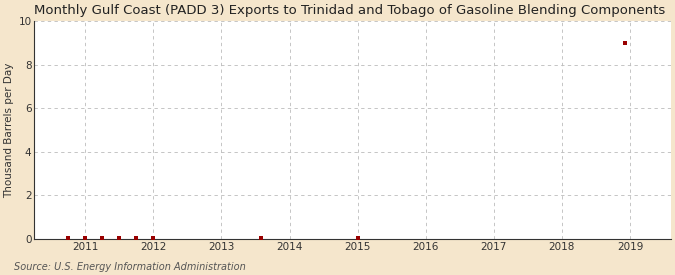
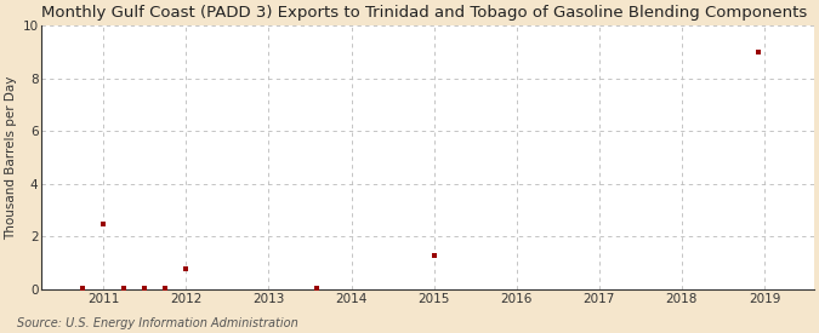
2011: 0.04 -> 2.45
2012: 0.04 -> 0.75
2015: 0.04 -> 1.30
